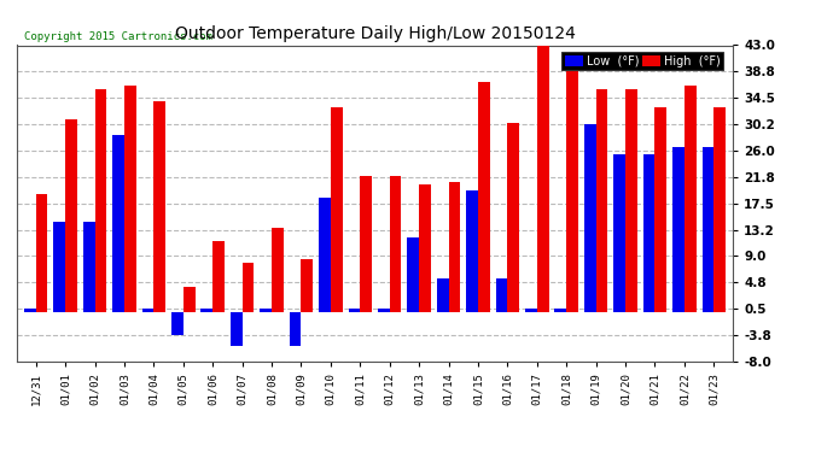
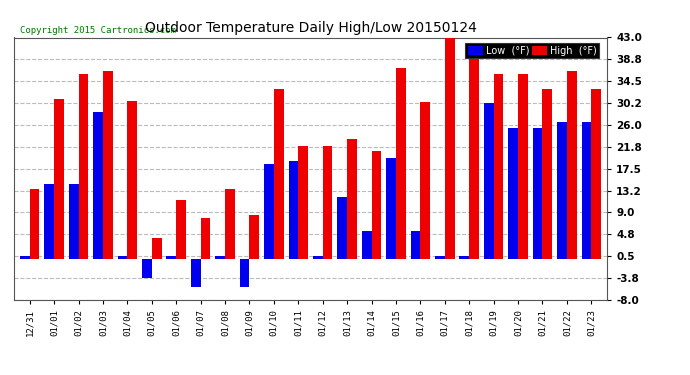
High (°F)/12/31: 19.0 -> 13.6
High (°F)/01/04: 34.0 -> 30.6
Low (°F)/01/11: 0.5 -> 19.0
High (°F)/01/13: 20.5 -> 23.2
